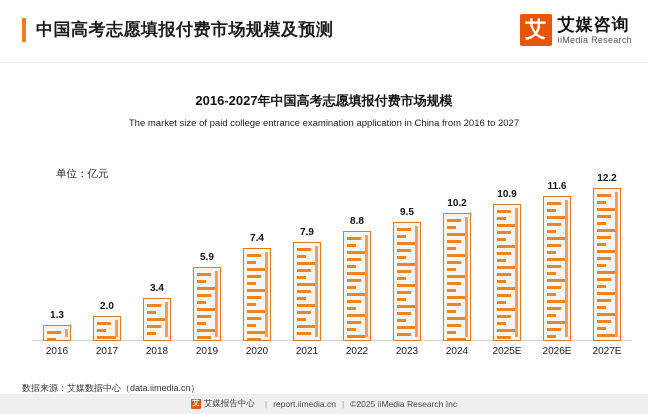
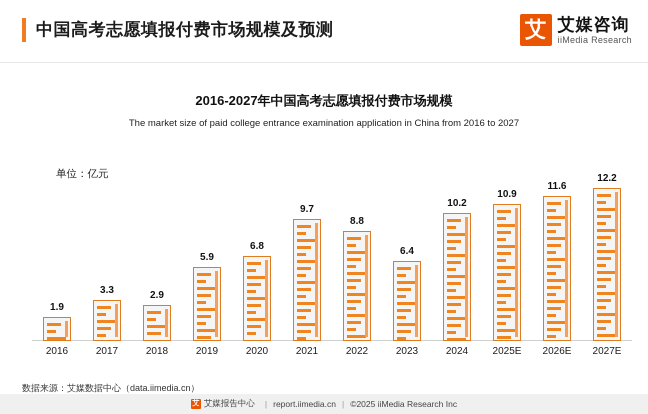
2016: 1.3 -> 1.9
2017: 2.0 -> 3.3
2018: 3.4 -> 2.9
2020: 7.4 -> 6.8
2021: 7.9 -> 9.7
2023: 9.5 -> 6.4
